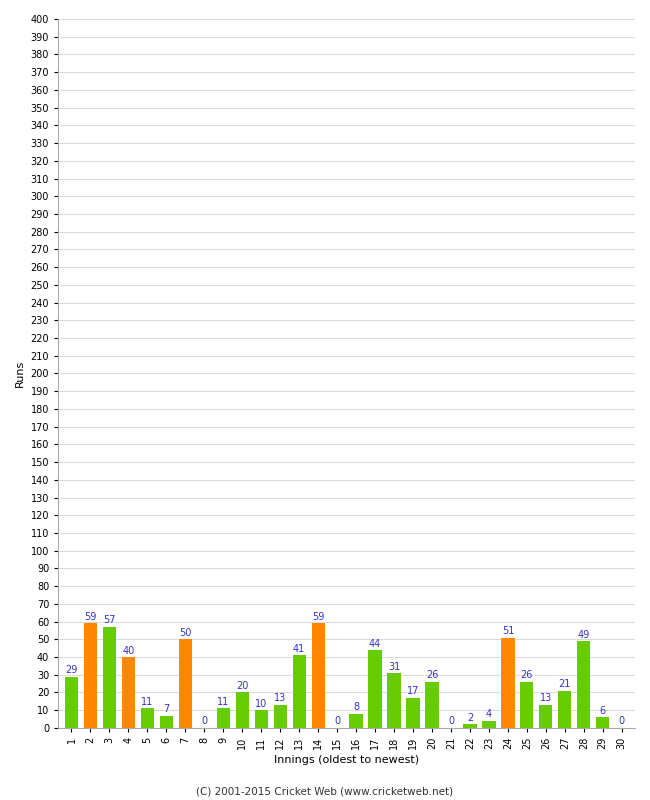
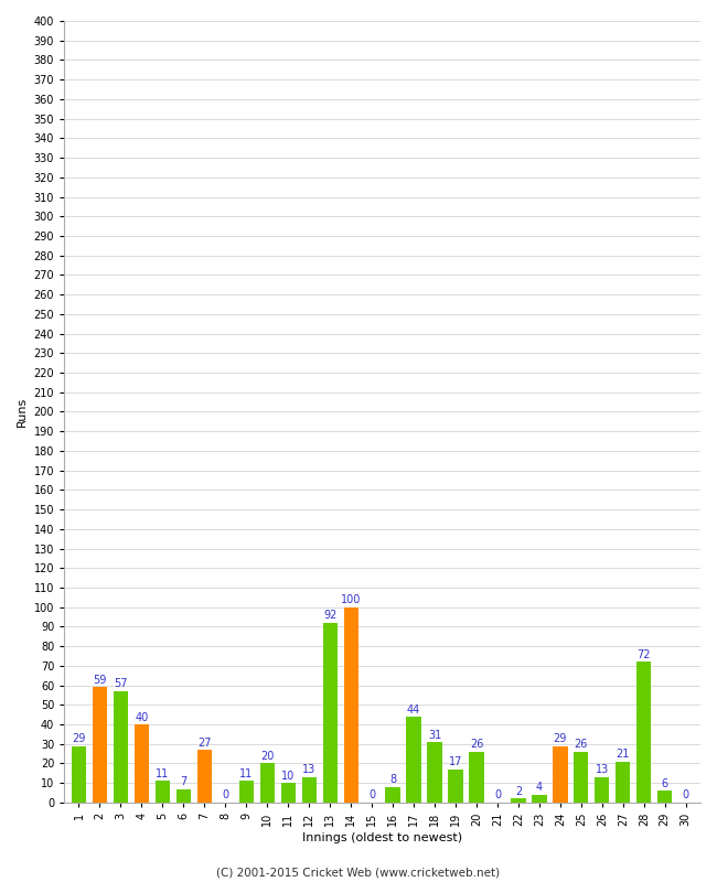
7: 50 -> 27
13: 41 -> 92
14: 59 -> 100
24: 51 -> 29
28: 49 -> 72
